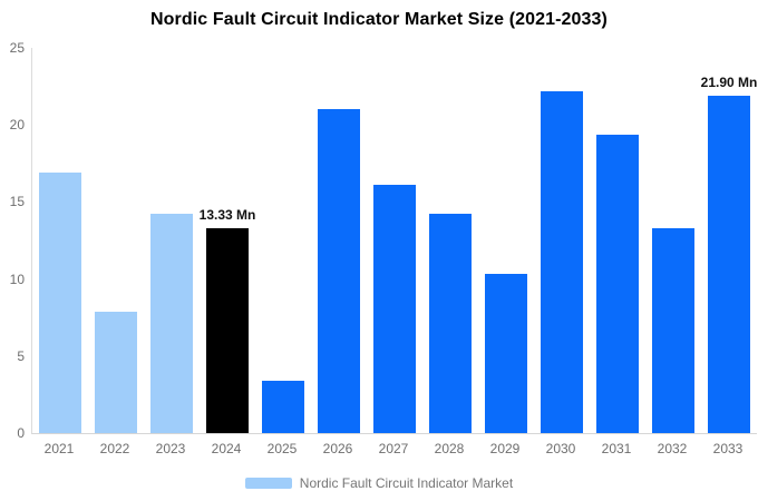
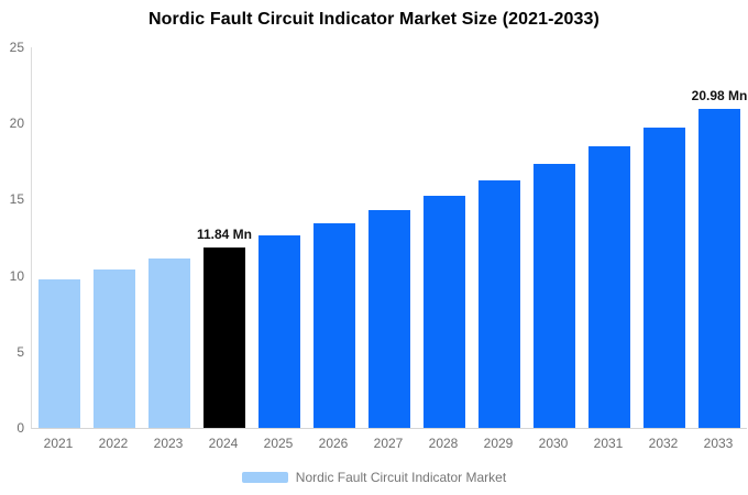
2021: 16.9 -> 9.8
2022: 7.9 -> 10.4
2023: 14.2 -> 11.1
2024: 13.33 -> 11.84
2025: 3.4 -> 12.6
2026: 21.0 -> 13.4
2027: 16.1 -> 14.3
2028: 14.2 -> 15.3
2029: 10.3 -> 16.3
2030: 22.2 -> 17.4
2031: 19.4 -> 18.5
2032: 13.3 -> 19.7
2033: 21.90 -> 20.98
